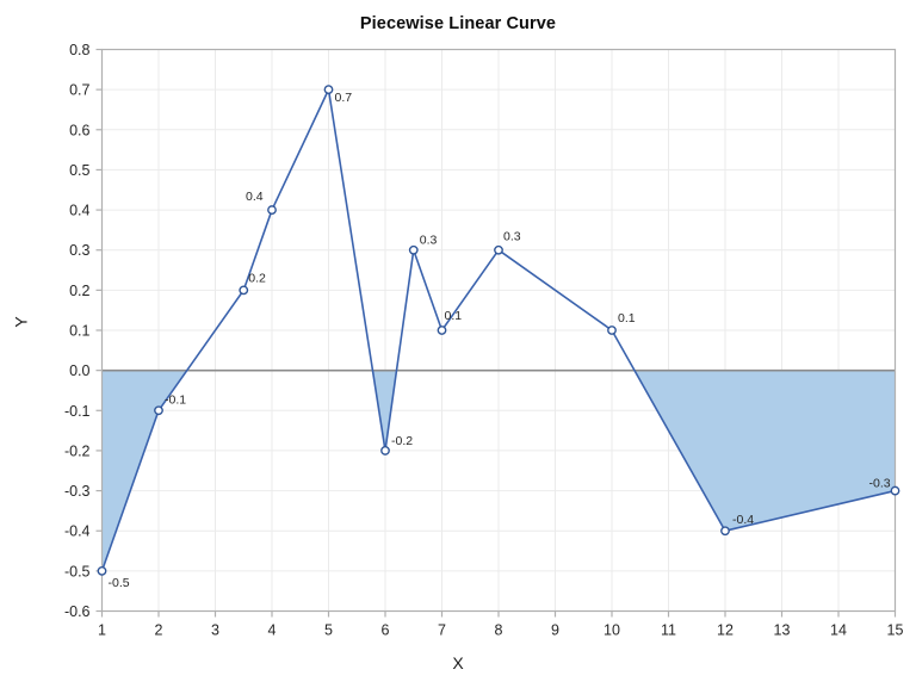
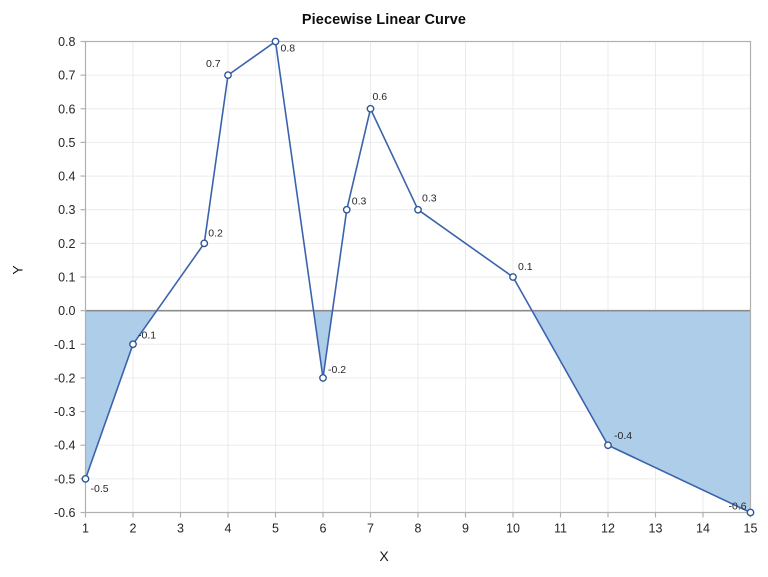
4: 0.4 -> 0.7
5: 0.7 -> 0.8
7: 0.1 -> 0.6
15: -0.3 -> -0.6
